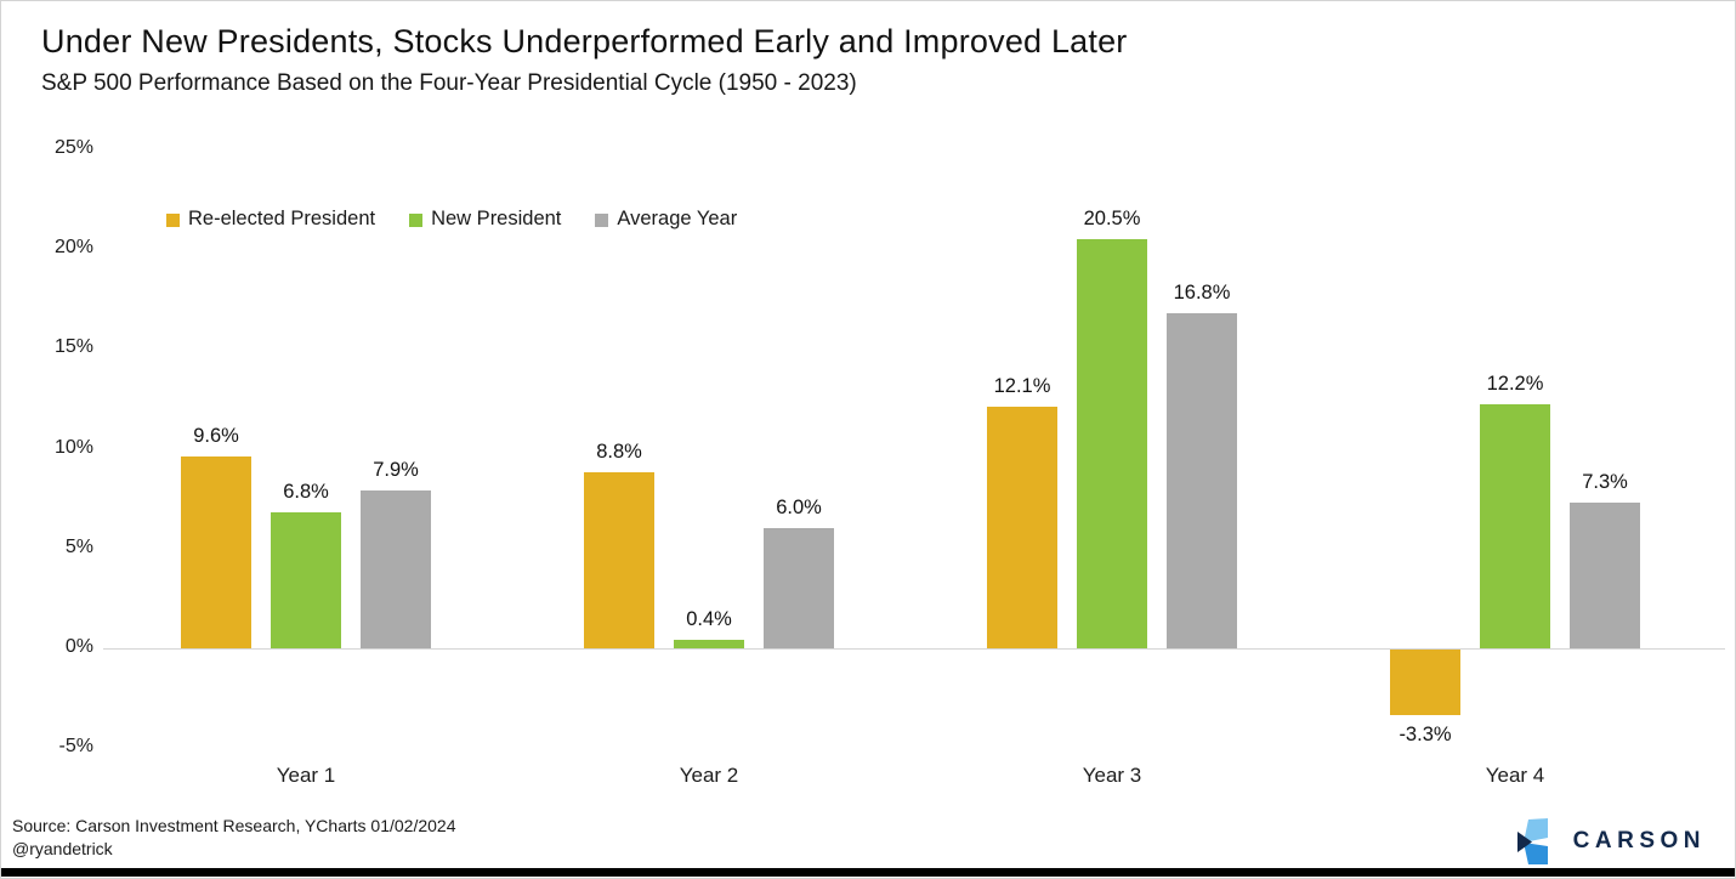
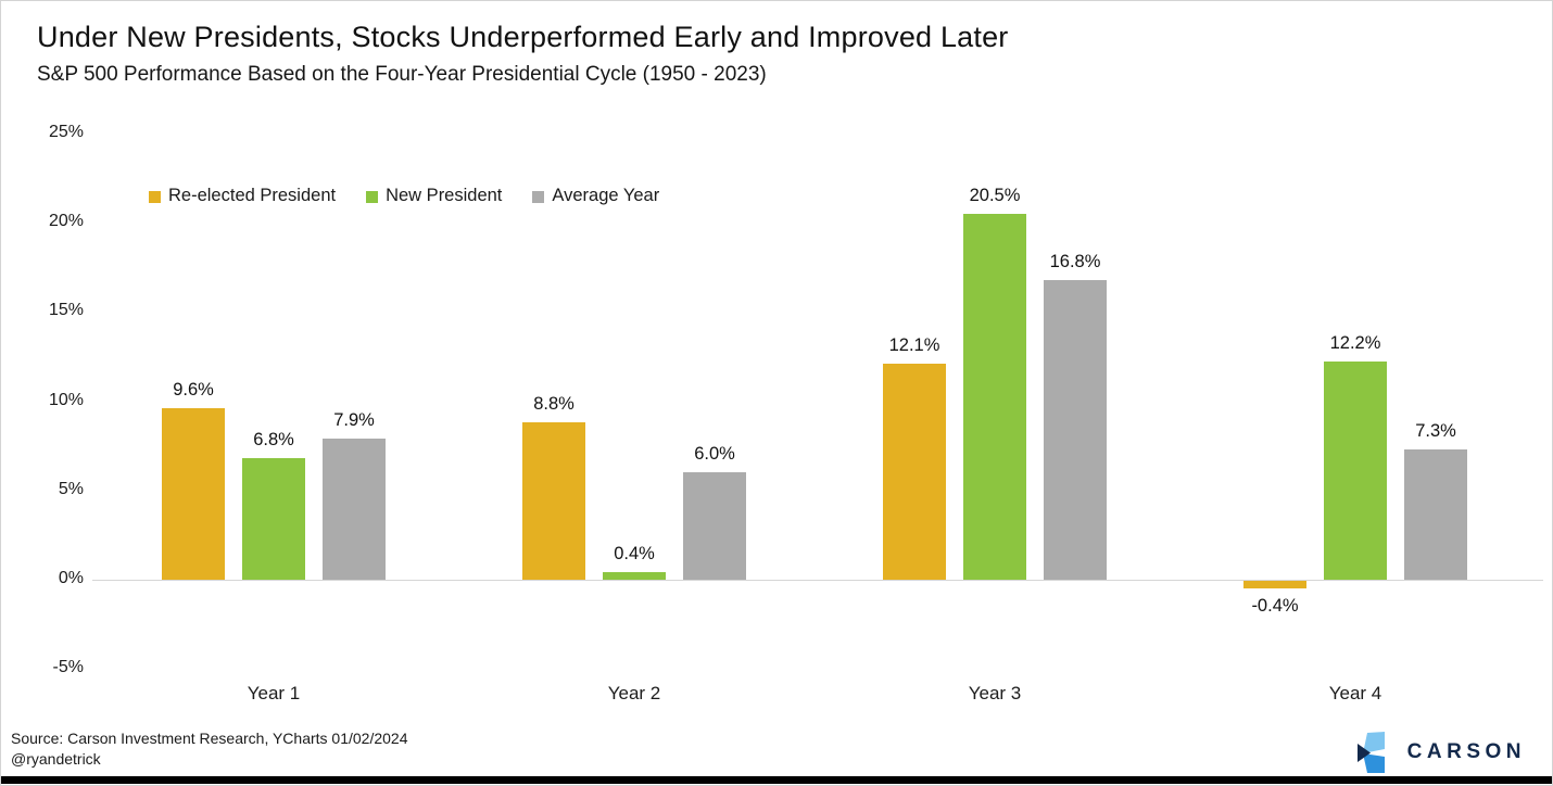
Re-elected President/Year 4: -3.3% -> -0.4%
